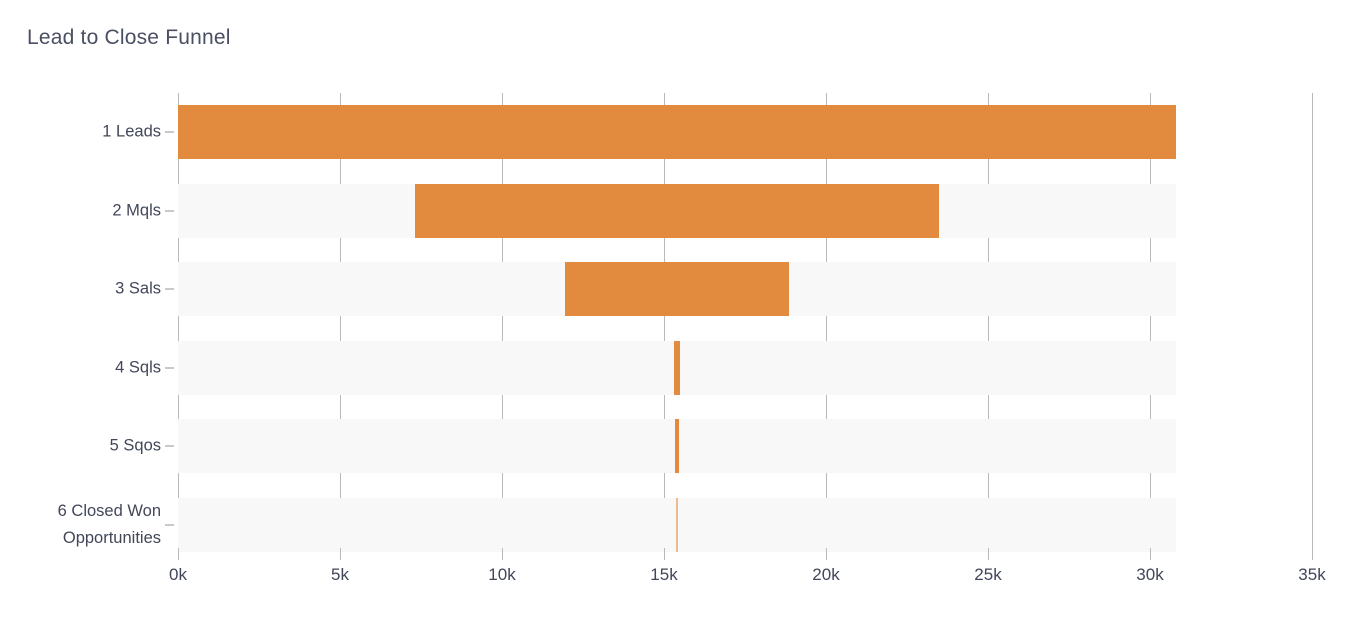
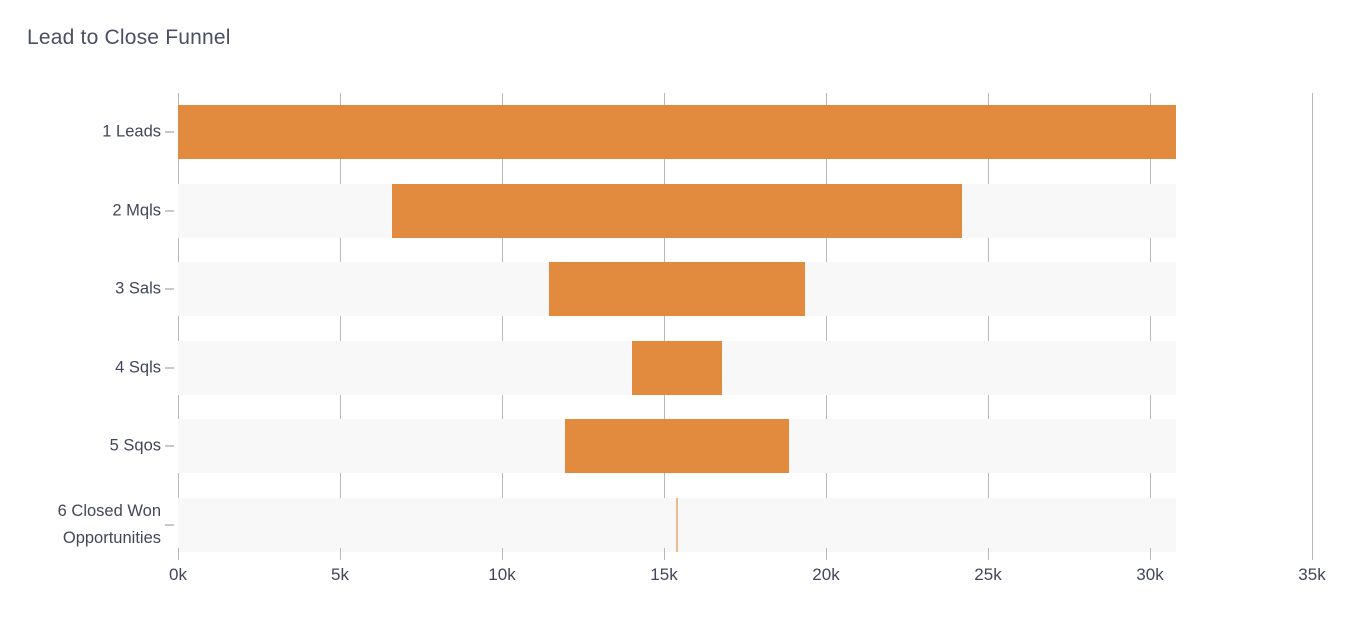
2 Mqls: 16.2k -> 17.6k
3 Sals: 6.9k -> 7.9k
4 Sqls: 0.2k -> 2.8k
5 Sqos: 0.1k -> 6.9k
